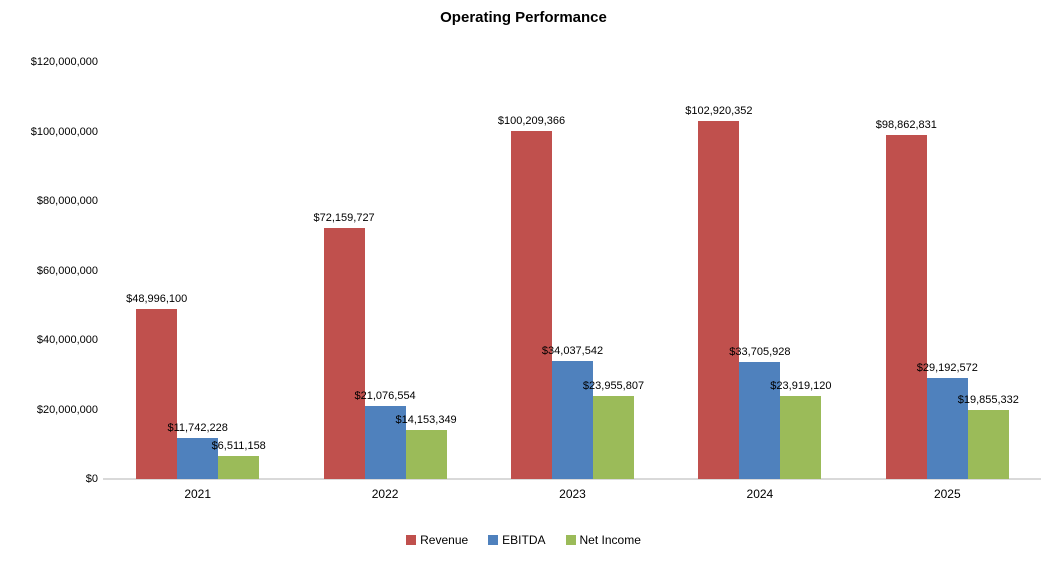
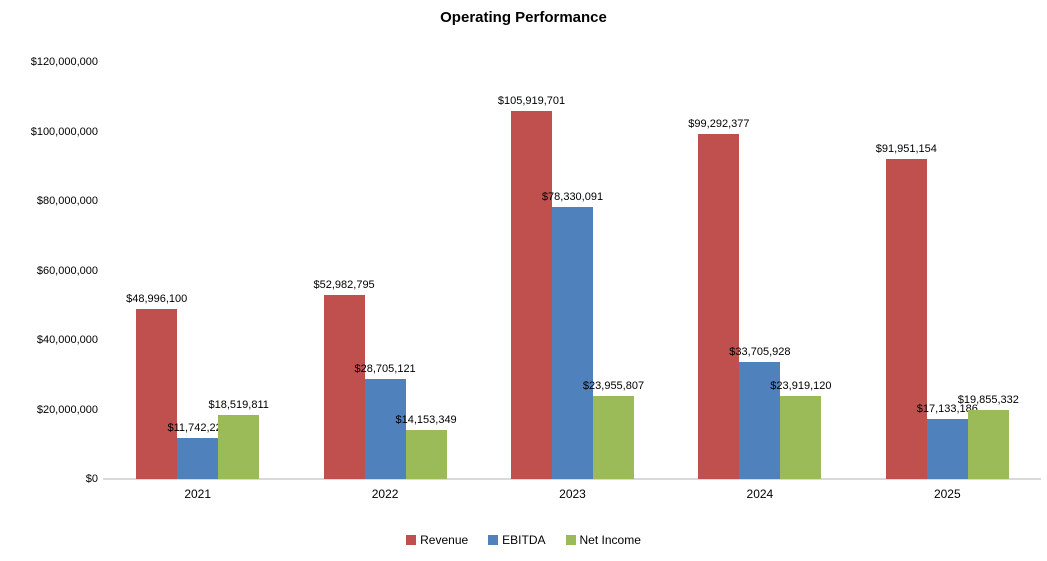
Net Income/2021: $6,511,158 -> $18,519,811
Revenue/2022: $72,159,727 -> $52,982,795
EBITDA/2022: $21,076,554 -> $28,705,121
Revenue/2023: $100,209,366 -> $105,919,701
EBITDA/2023: $34,037,542 -> $78,330,091
Revenue/2024: $102,920,352 -> $99,292,377
Revenue/2025: $98,862,831 -> $91,951,154
EBITDA/2025: $29,192,572 -> $17,133,186
